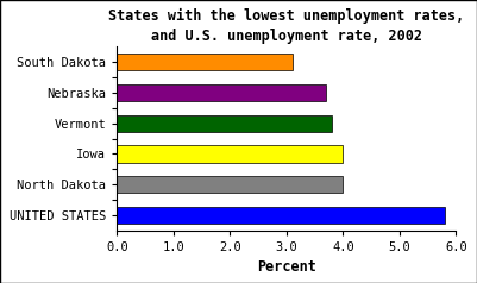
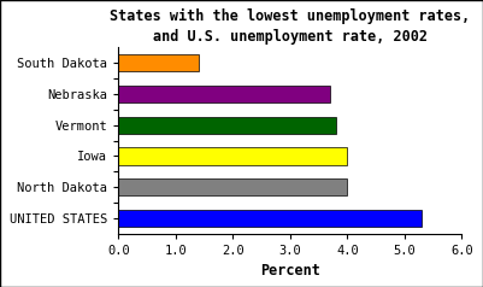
South Dakota: 3.1 -> 1.4
UNITED STATES: 5.8 -> 5.3
